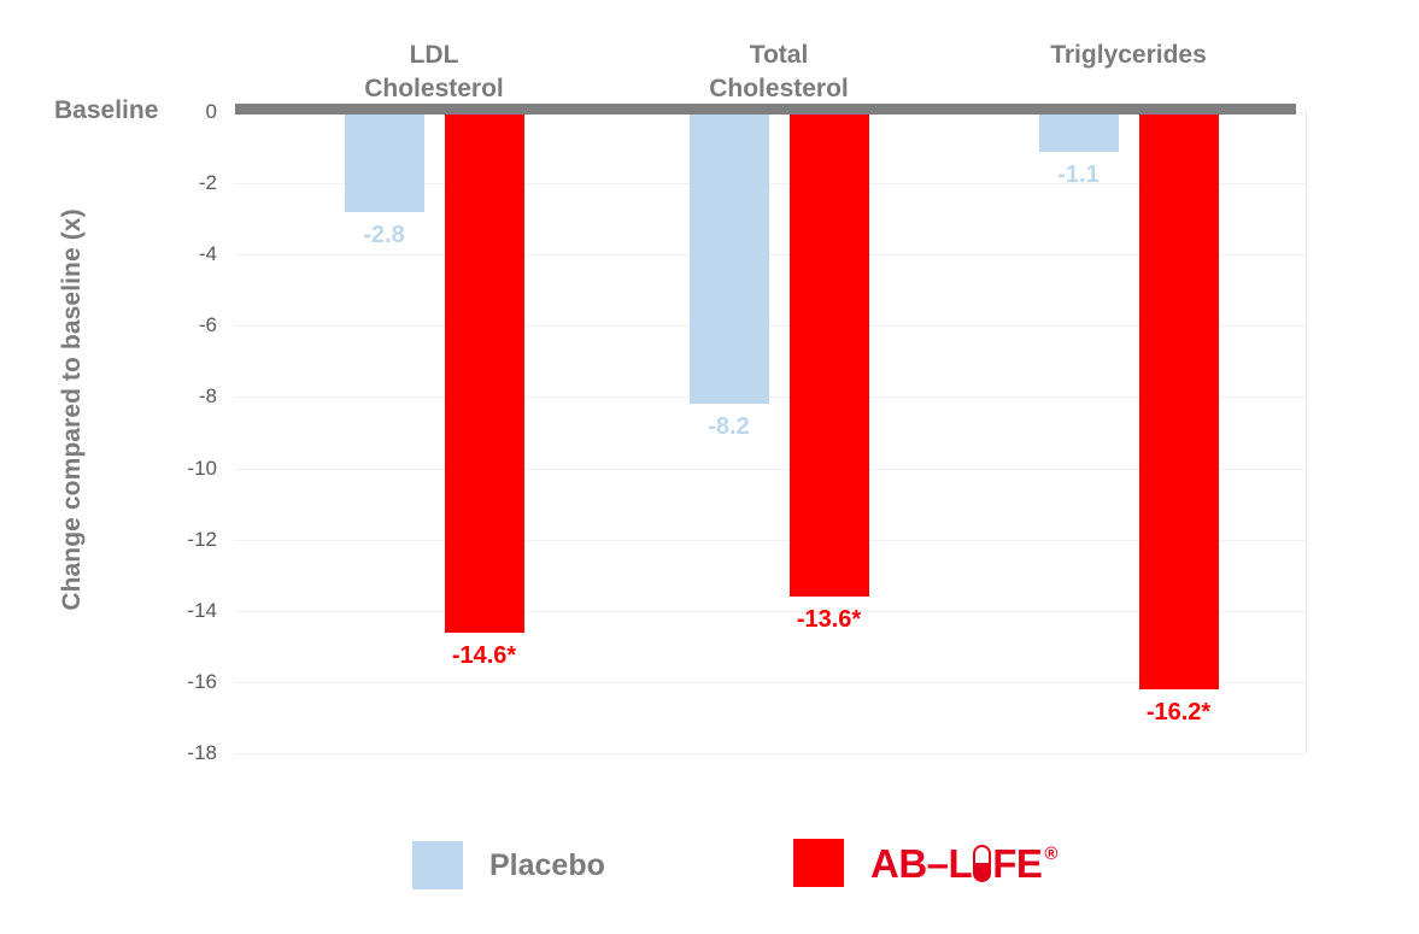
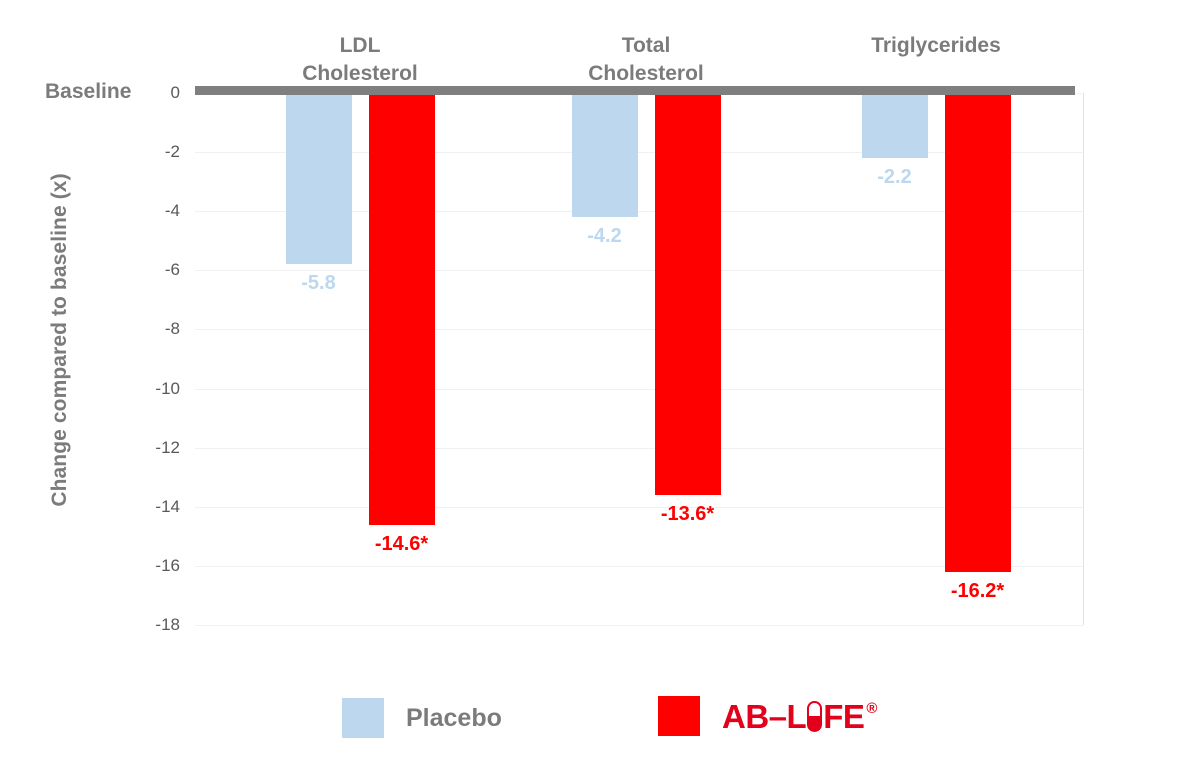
Placebo/LDL Cholesterol: -2.8 -> -5.8
Placebo/Total Cholesterol: -8.2 -> -4.2
Placebo/Triglycerides: -1.1 -> -2.2
